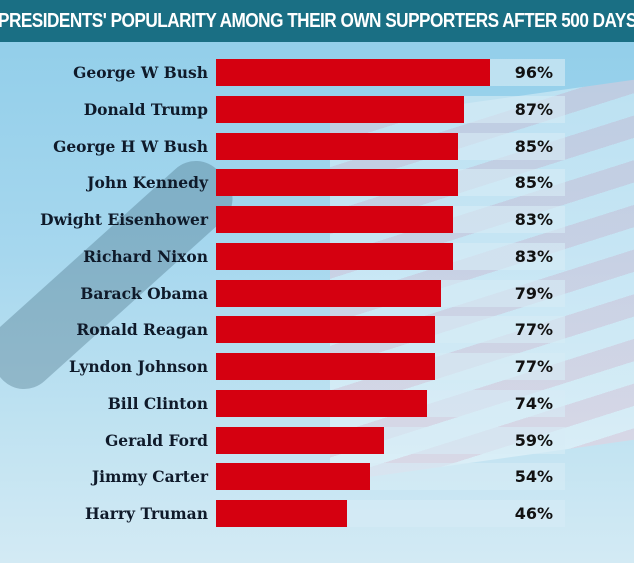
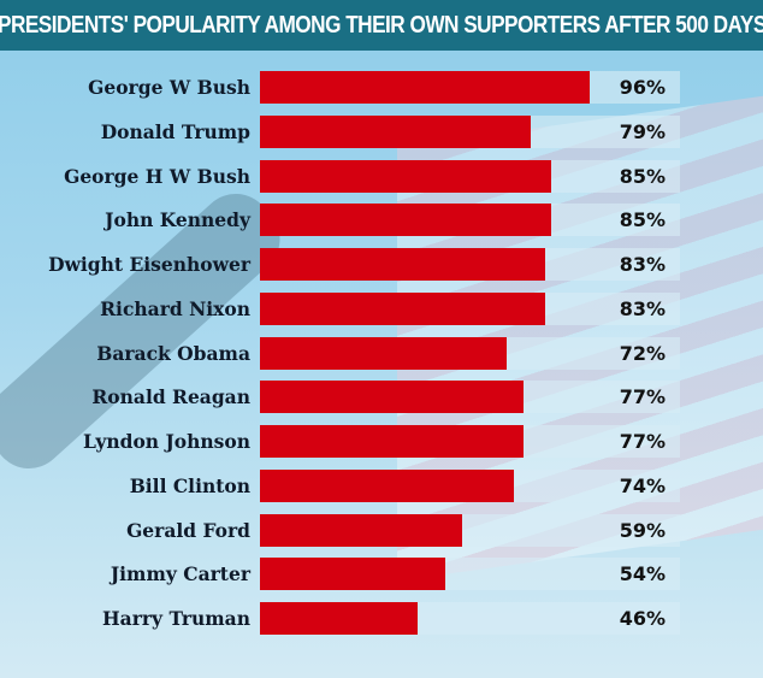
Donald Trump: 87% -> 79%
Barack Obama: 79% -> 72%
